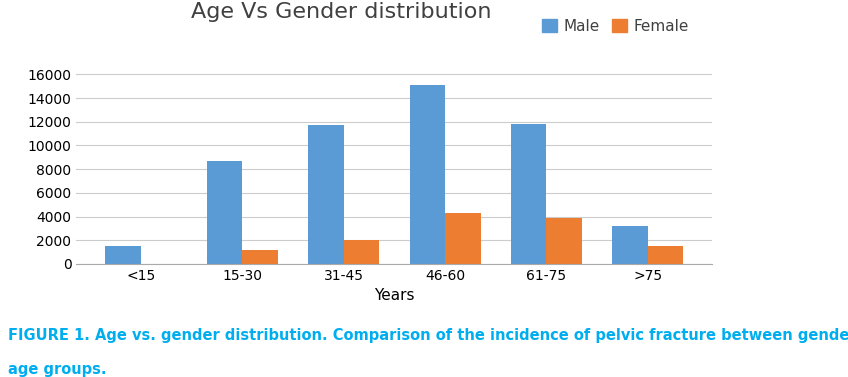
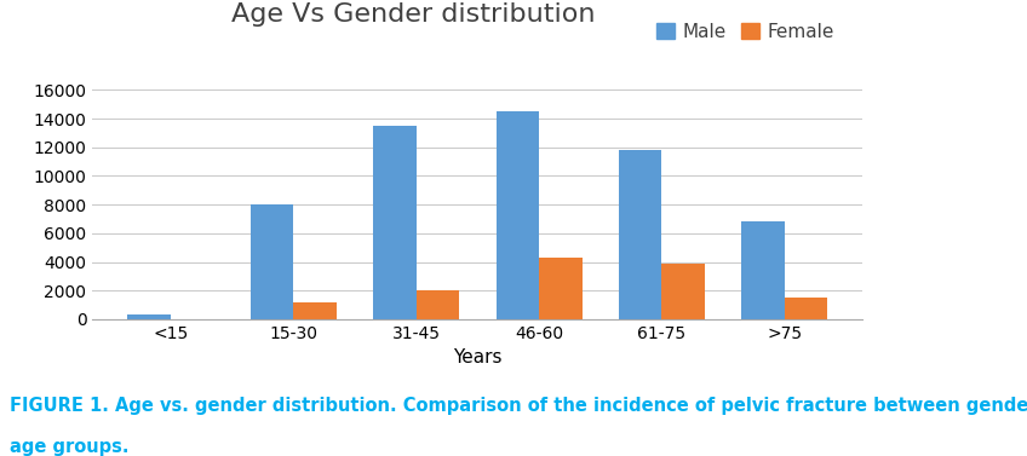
Male/<15: 1500 -> 300
Male/15-30: 8700 -> 8000
Male/31-45: 11700 -> 13500
Male/46-60: 15100 -> 14500
Male/>75: 3200 -> 6800
